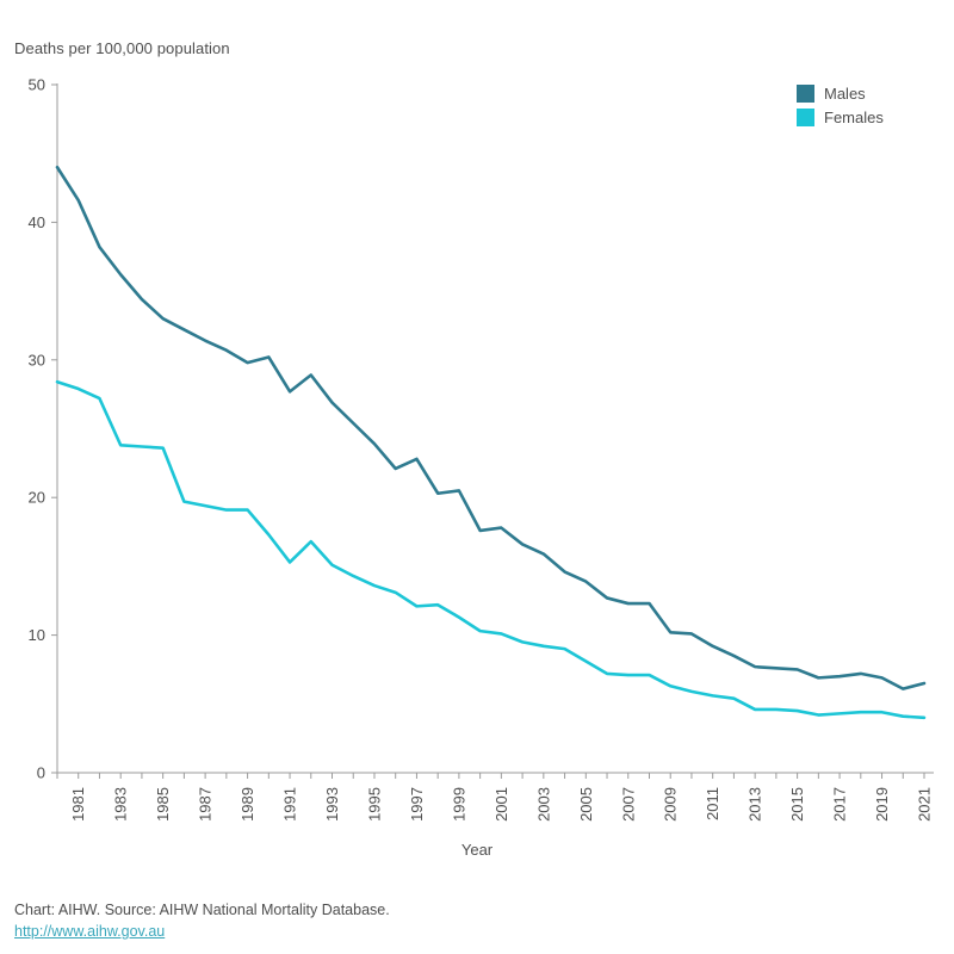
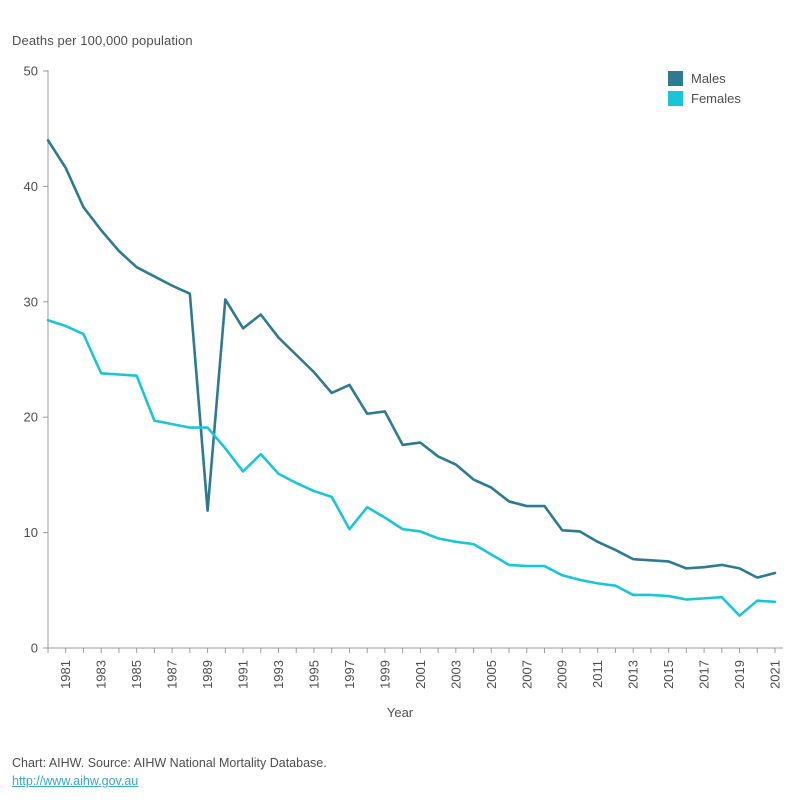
Males/1989: 29.8 -> 11.9
Females/1997: 12.1 -> 10.3
Females/2019: 4.4 -> 2.8
